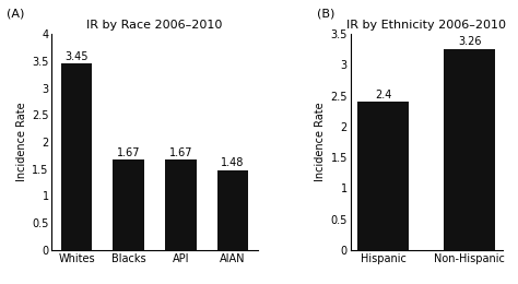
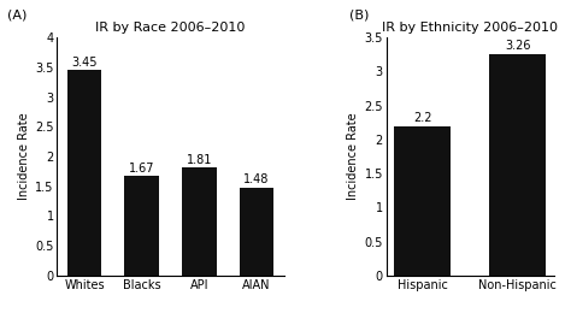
IR by Race 2006–2010/API: 1.67 -> 1.81
IR by Ethnicity 2006–2010/Hispanic: 2.4 -> 2.2
